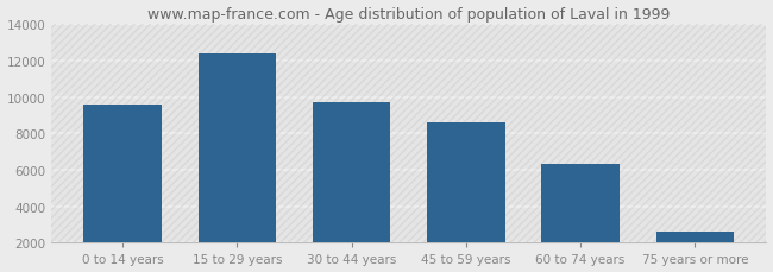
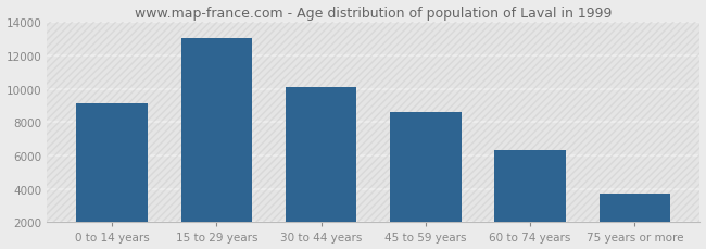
0 to 14 years: 9600 -> 9100
15 to 29 years: 12400 -> 13000
30 to 44 years: 9700 -> 10100
75 years or more: 2600 -> 3700
